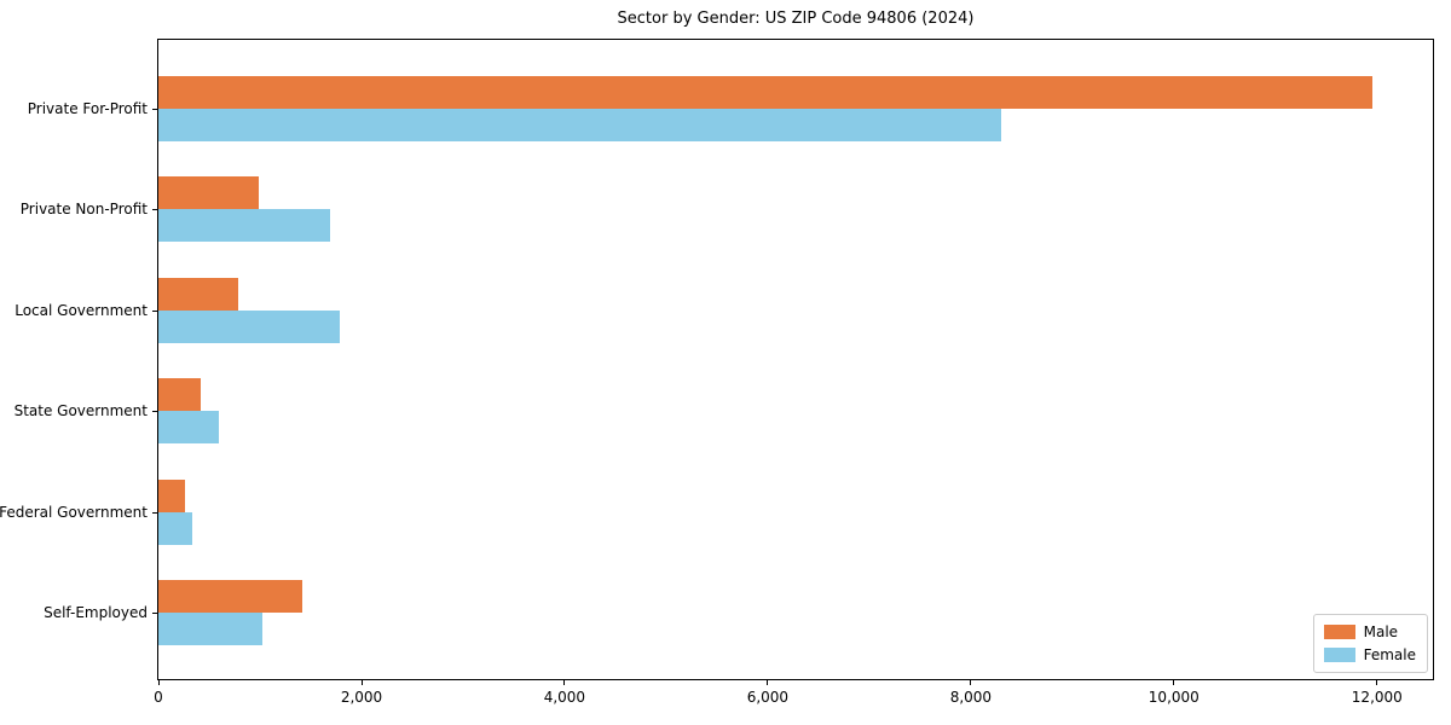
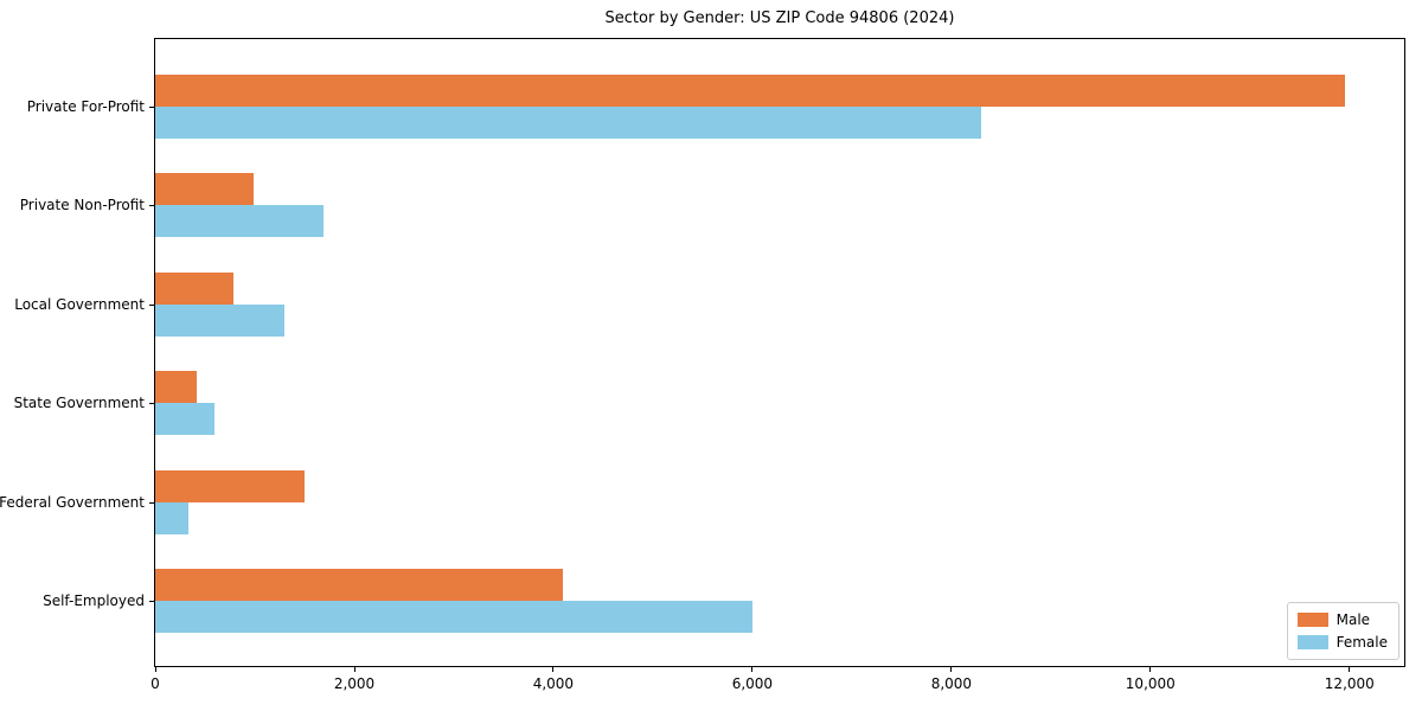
Female/Local Government: 1800 -> 1300
Male/Federal Government: 300 -> 1500
Male/Self-Employed: 1400 -> 4100
Female/Self-Employed: 1000 -> 6000
